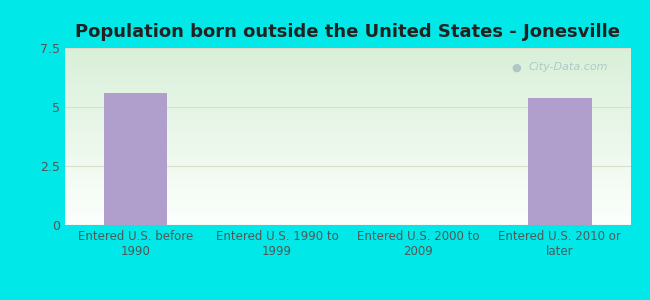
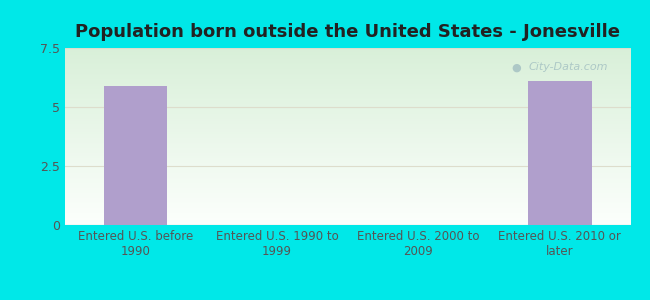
Entered U.S. before 1990: 5.6 -> 5.9
Entered U.S. 2010 or later: 5.4 -> 6.1
